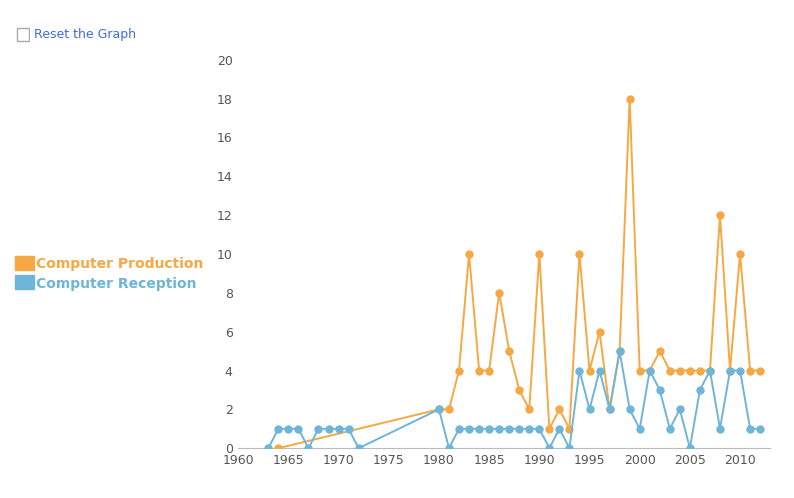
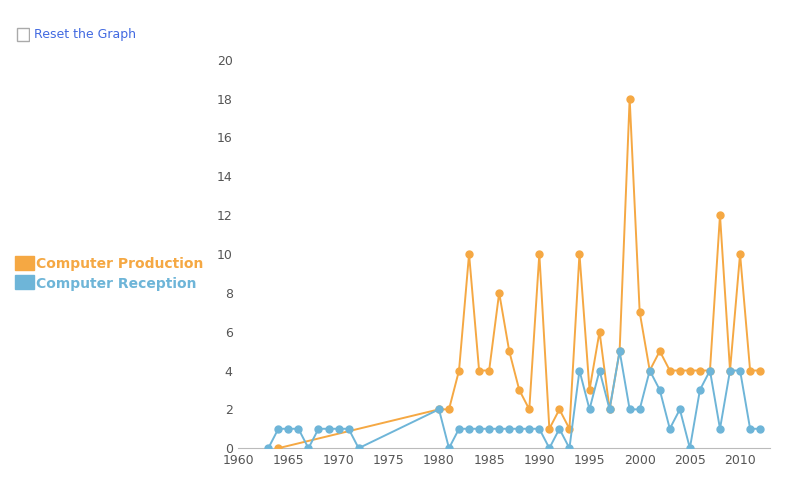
Computer Production/1995: 4 -> 3
Computer Production/2000: 4 -> 7
Computer Reception/2000: 1 -> 2
